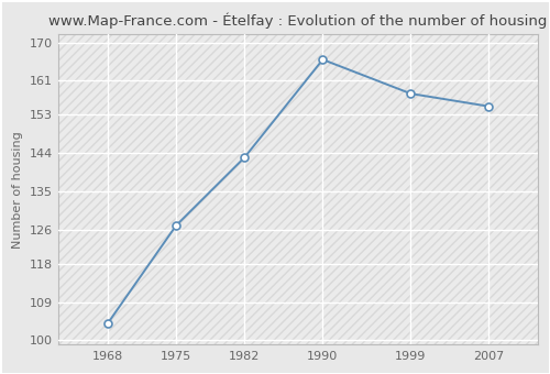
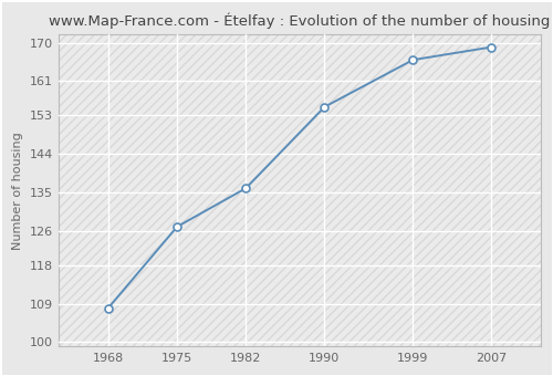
1968: 104 -> 108
1982: 143 -> 136
1990: 166 -> 155
1999: 158 -> 166
2007: 155 -> 169
